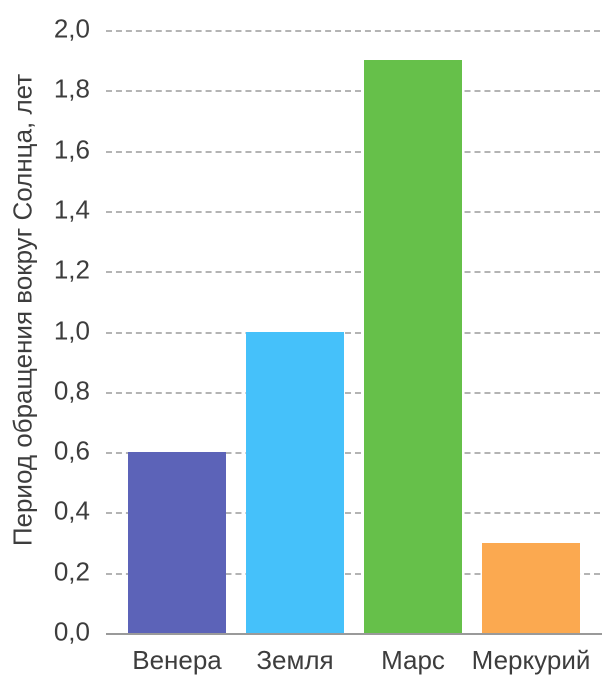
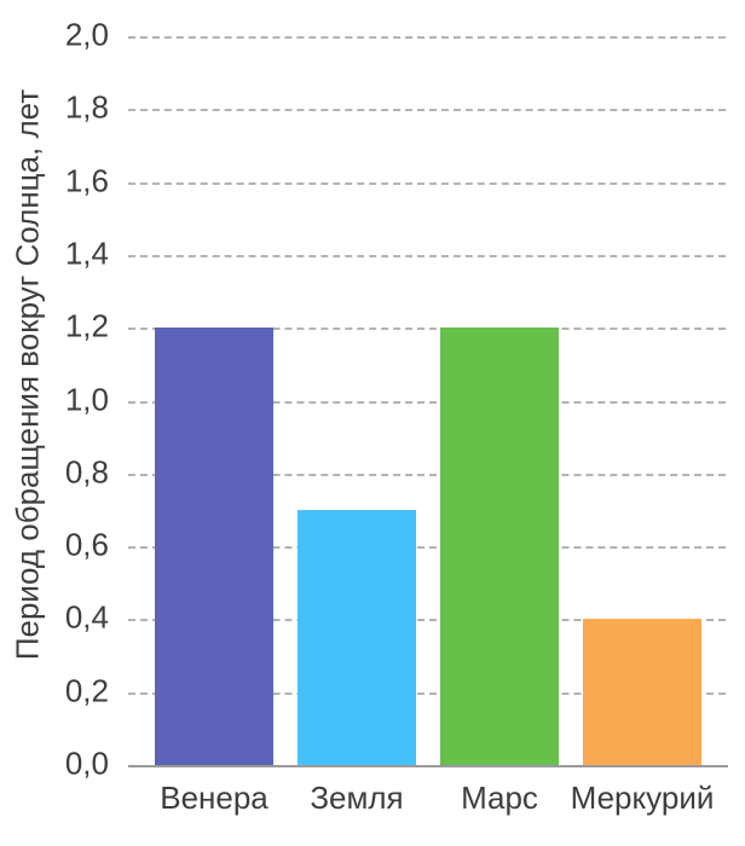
Венера: 0,6 -> 1,2
Земля: 1,0 -> 0,7
Марс: 1,9 -> 1,2
Меркурий: 0,3 -> 0,4
